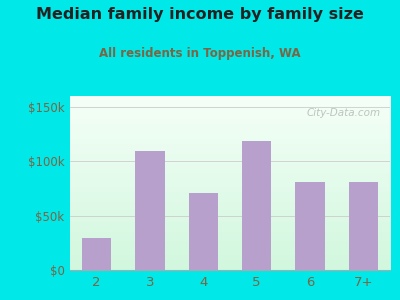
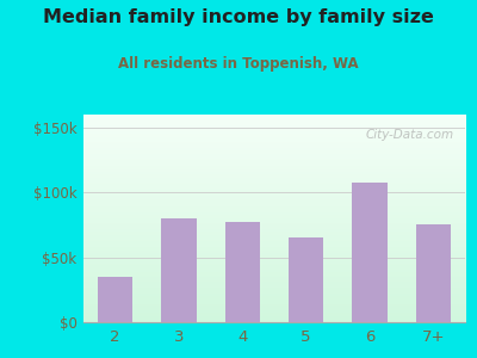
2: $29k -> $35k
3: $109k -> $80k
4: $71k -> $77k
5: $119k -> $65k
6: $81k -> $108k
7+: $81k -> $75k
